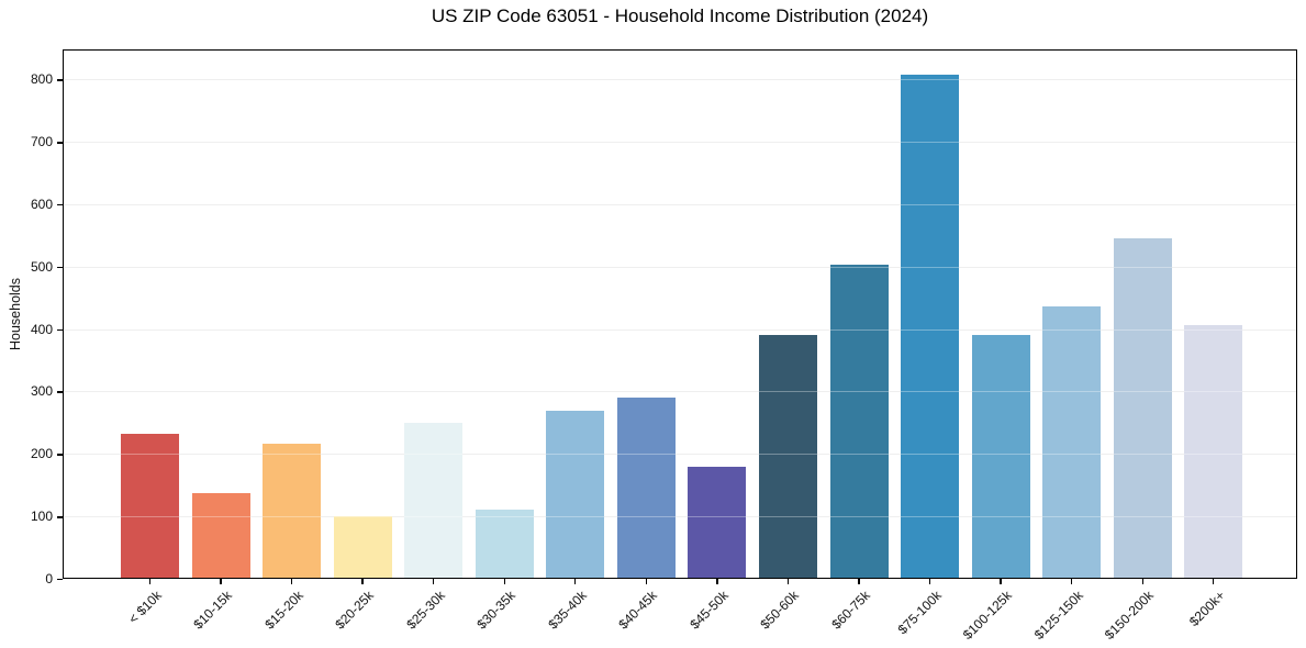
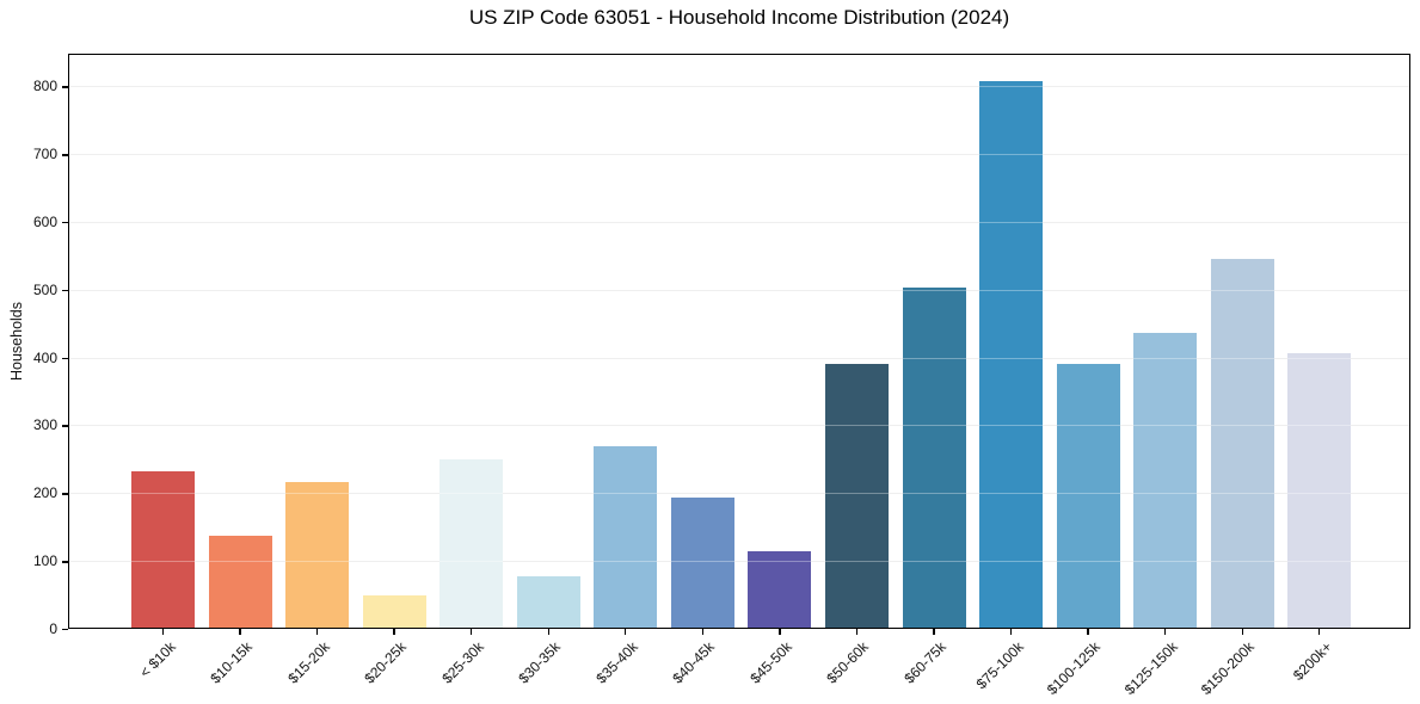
$20-25k: 100 -> 50
$30-35k: 110 -> 80
$40-45k: 290 -> 190
$45-50k: 180 -> 120
